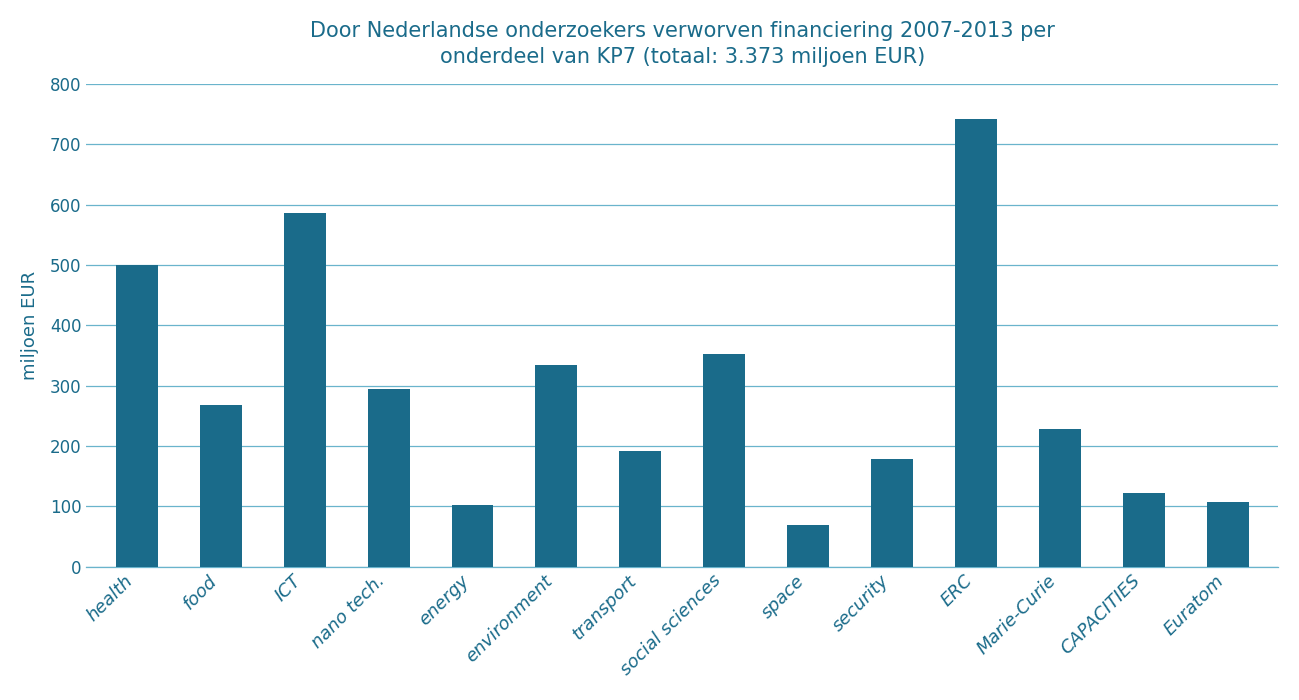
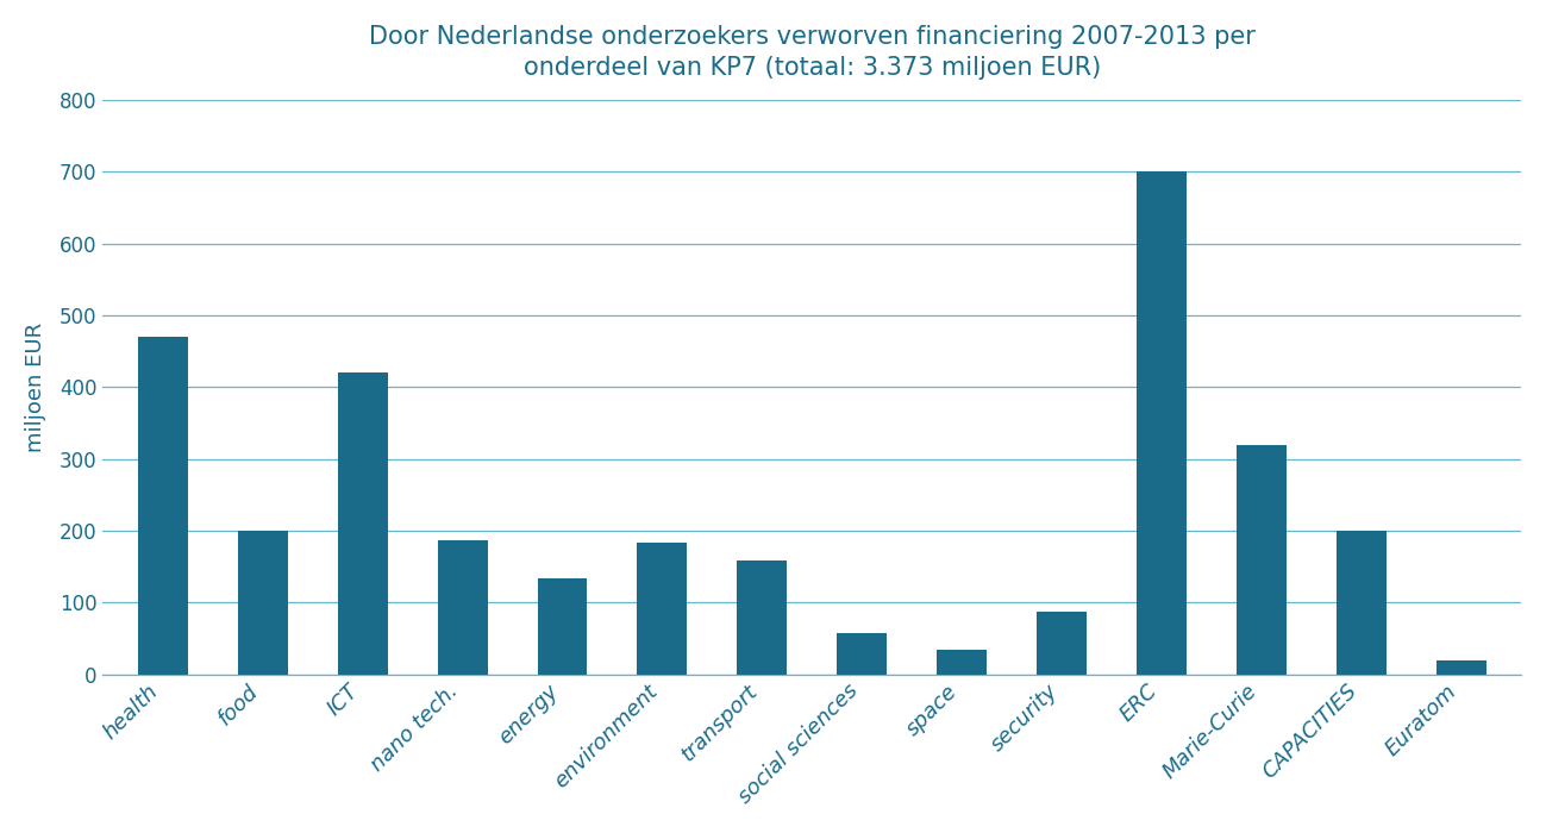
health: 500 -> 470
food: 268 -> 200
ICT: 586 -> 420
nano tech.: 294 -> 187
energy: 102 -> 133
environment: 334 -> 183
transport: 192 -> 158
social sciences: 352 -> 57
space: 70 -> 35
security: 178 -> 88
ERC: 742 -> 700
Marie-Curie: 228 -> 320
CAPACITIES: 122 -> 200
Euratom: 108 -> 20
